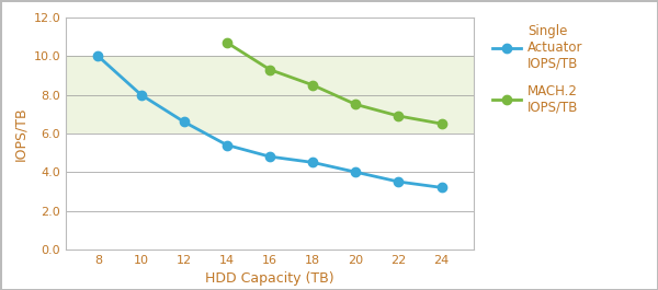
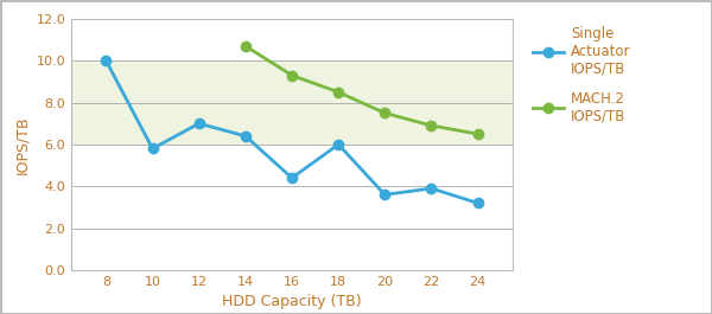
Single Actuator IOPS/TB/10: 8.0 -> 5.8
Single Actuator IOPS/TB/12: 6.6 -> 7.0
Single Actuator IOPS/TB/14: 5.4 -> 6.4
Single Actuator IOPS/TB/16: 4.8 -> 4.4
Single Actuator IOPS/TB/18: 4.5 -> 6.0
Single Actuator IOPS/TB/20: 4.0 -> 3.6
Single Actuator IOPS/TB/22: 3.5 -> 3.9
